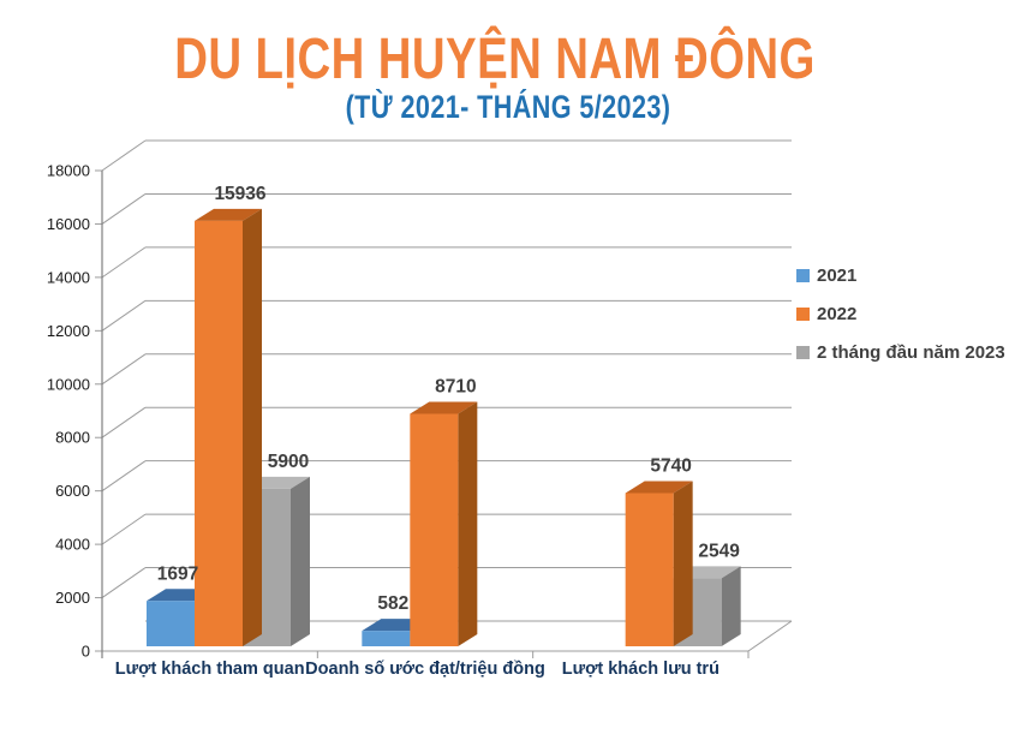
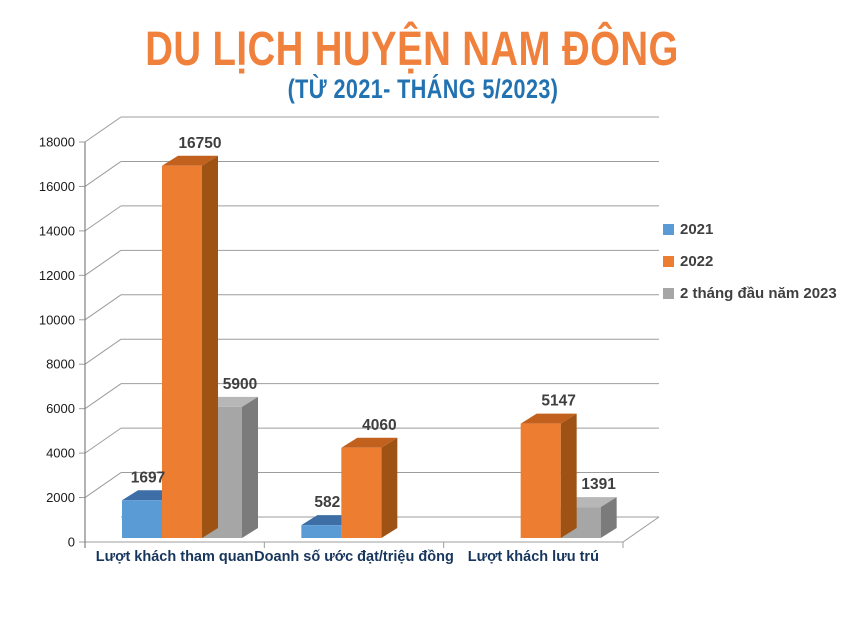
2022/Lượt khách tham quan: 15936 -> 16750
2022/Doanh số ước đạt/triệu đồng: 8710 -> 4060
2022/Lượt khách lưu trú: 5740 -> 5147
2 tháng đầu năm 2023/Lượt khách lưu trú: 2549 -> 1391
